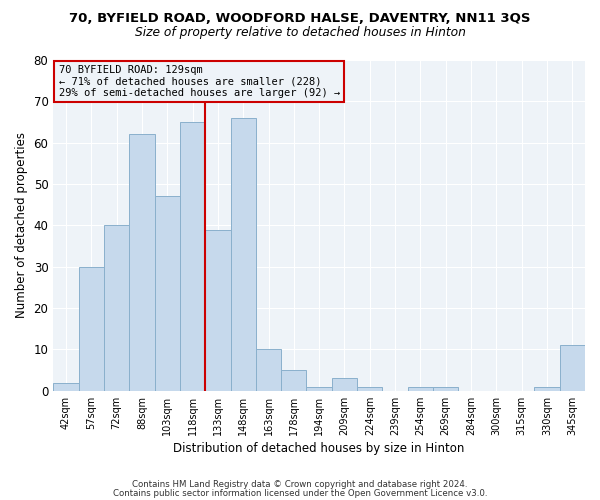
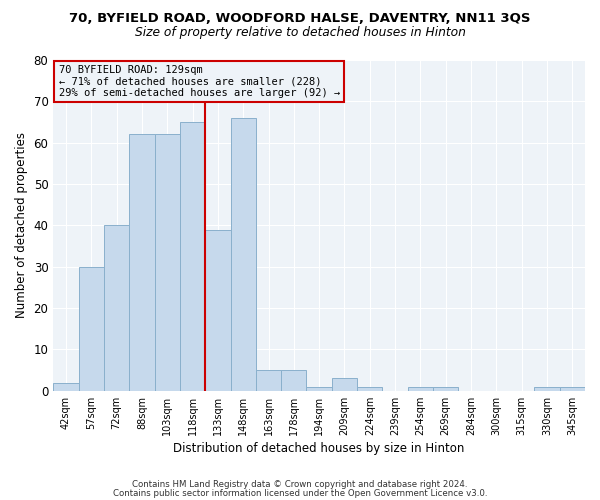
103sqm: 47 -> 62
163sqm: 10 -> 5
345sqm: 11 -> 1
